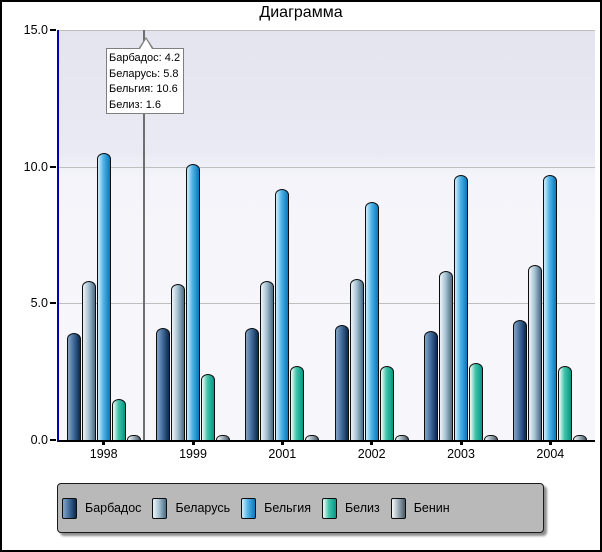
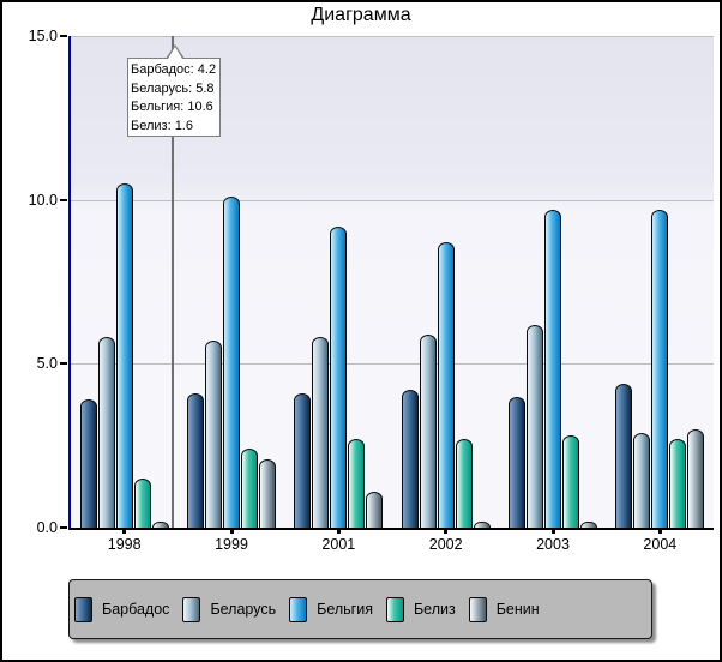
Бенин/1999: 0.2 -> 2.1
Бенин/2001: 0.2 -> 1.1
Беларусь/2004: 6.4 -> 2.9
Бенин/2004: 0.2 -> 3.0
